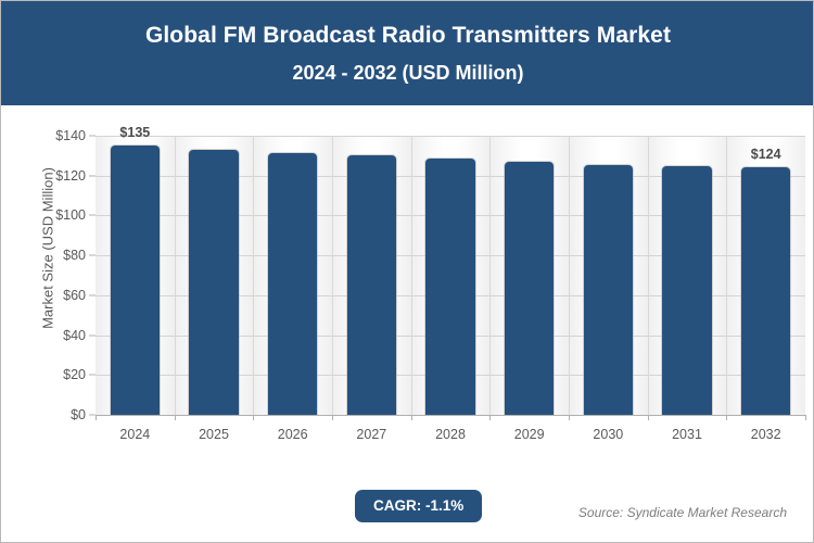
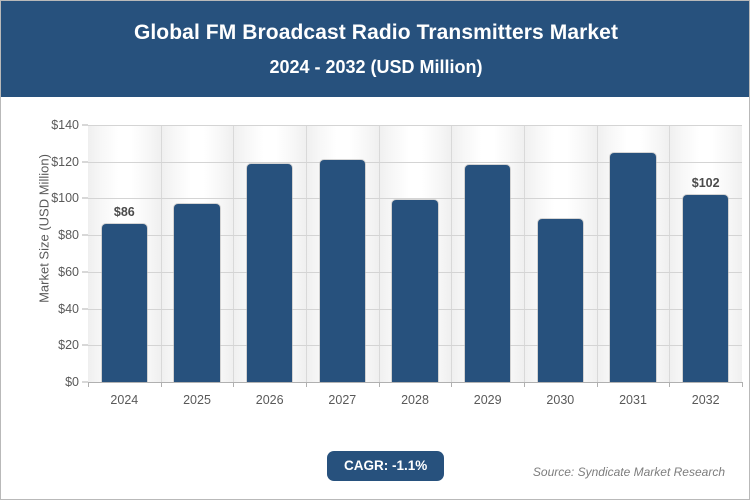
2024: $135 -> $86
2025: $133 -> $97
2026: $132 -> $119
2027: $130 -> $121
2028: $128 -> $99
2029: $127 -> $118
2030: $126 -> $89
2032: $124 -> $102
